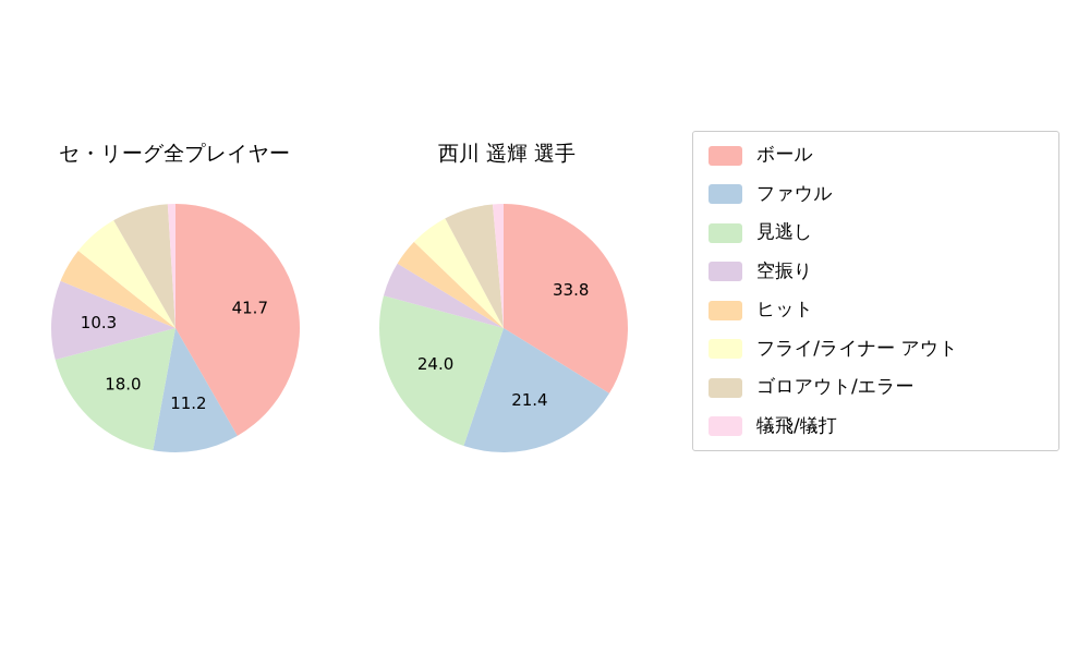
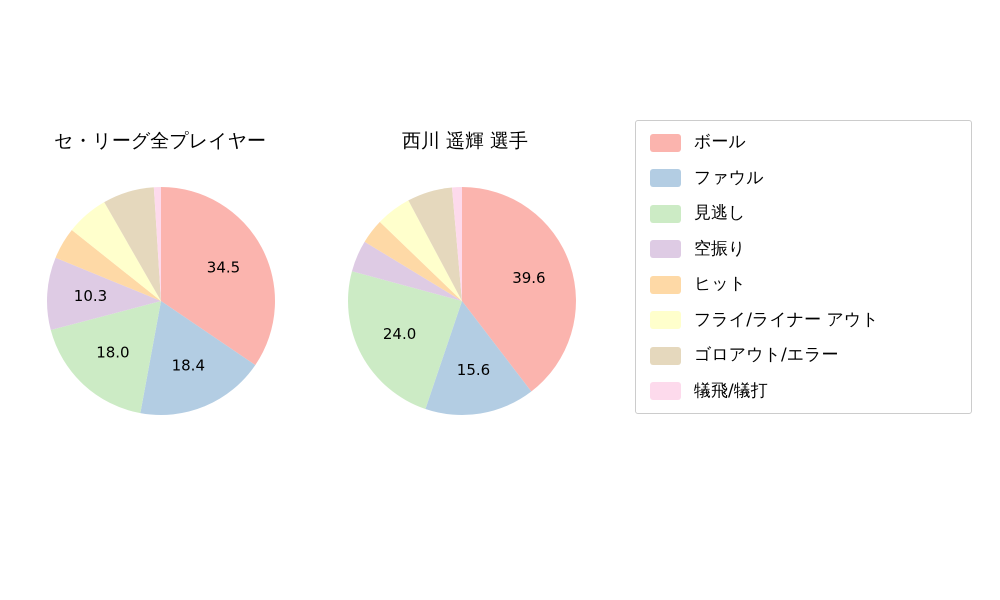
セ・リーグ全プレイヤー/ボール: 41.7 -> 34.5
セ・リーグ全プレイヤー/ファウル: 11.2 -> 18.4
西川 遥輝 選手/ボール: 33.8 -> 39.6
西川 遥輝 選手/ファウル: 21.4 -> 15.6
